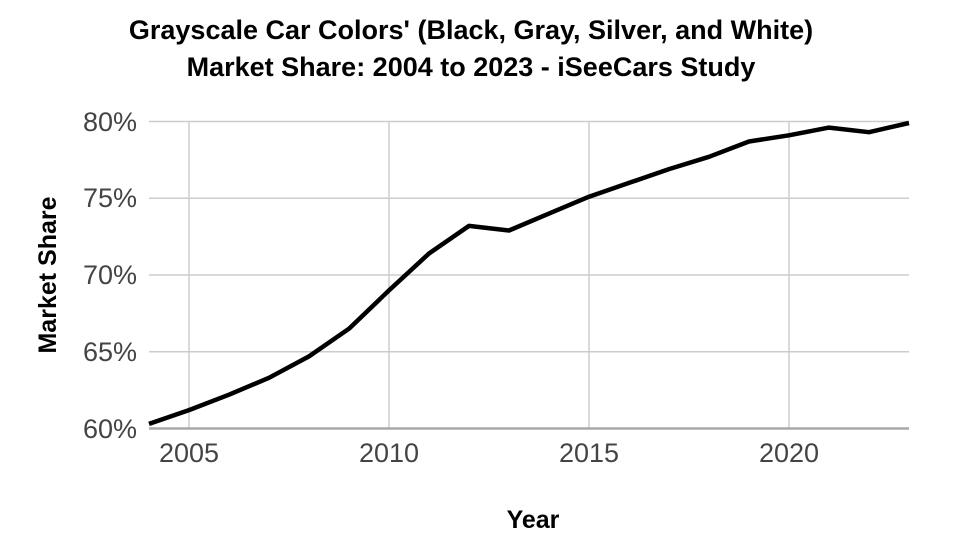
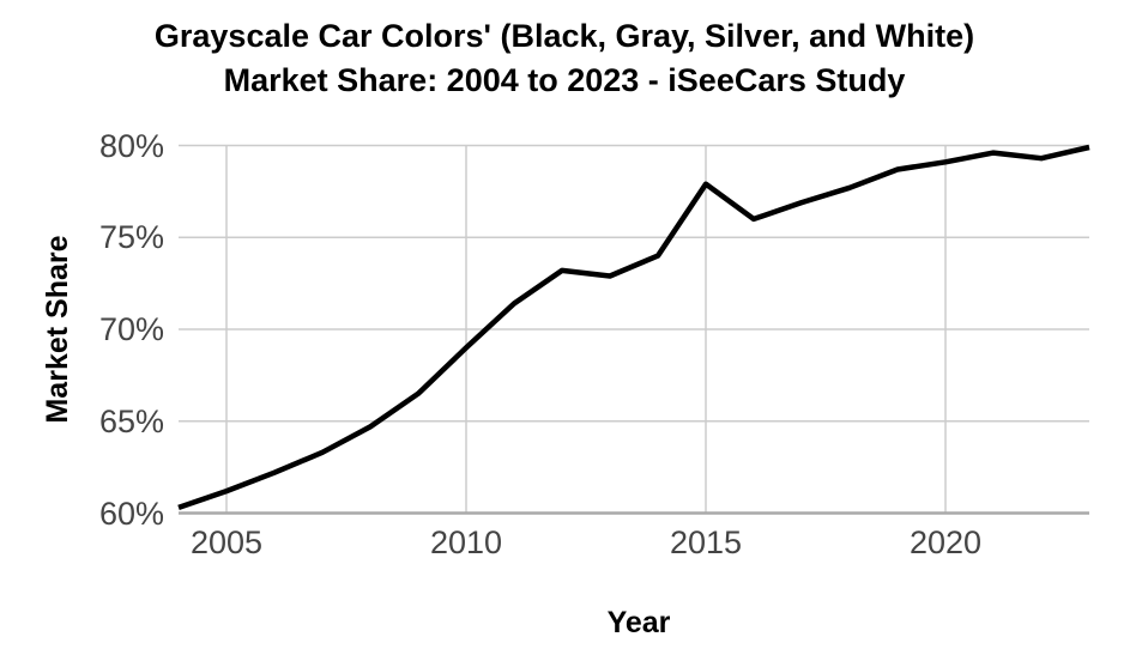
2015: 75.1% -> 77.9%
